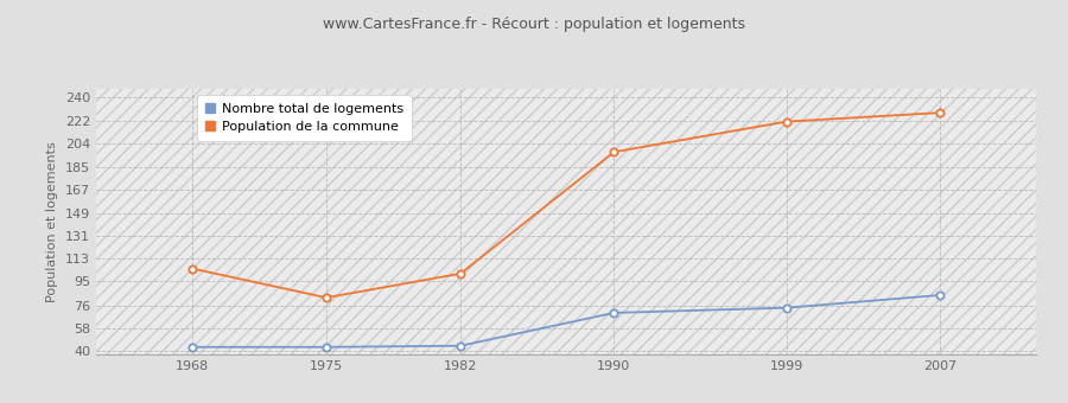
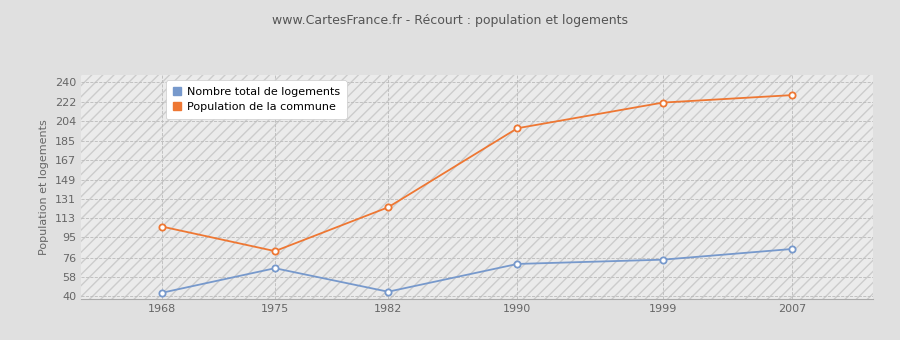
Nombre total de logements/1975: 43 -> 66
Population de la commune/1982: 101 -> 123
